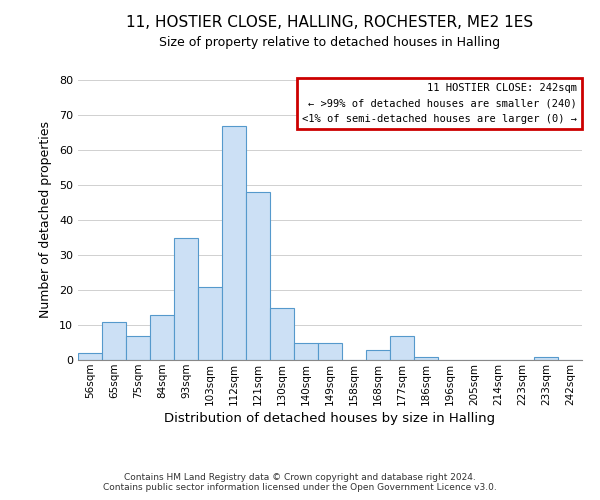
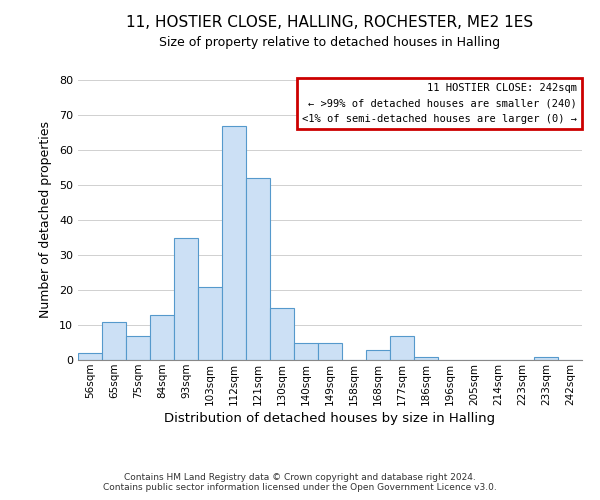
121sqm: 48 -> 52
